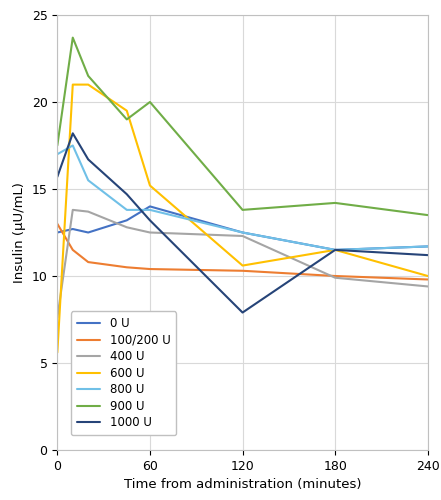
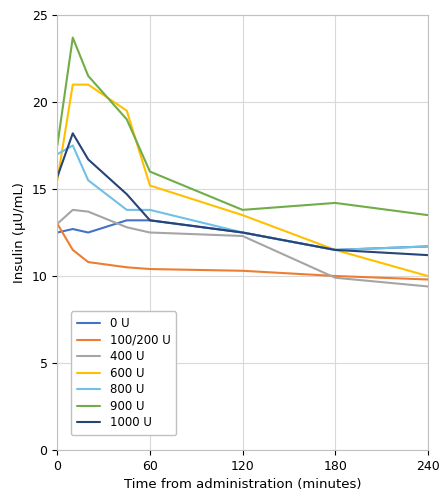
400 U/0: 7.6 -> 13.0
600 U/0: 5.6 -> 15.5
0 U/60: 14.0 -> 13.2
900 U/60: 20.0 -> 16.0
600 U/120: 10.6 -> 13.5
1000 U/120: 7.9 -> 12.5
